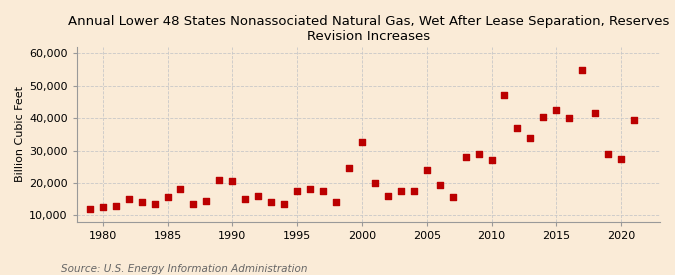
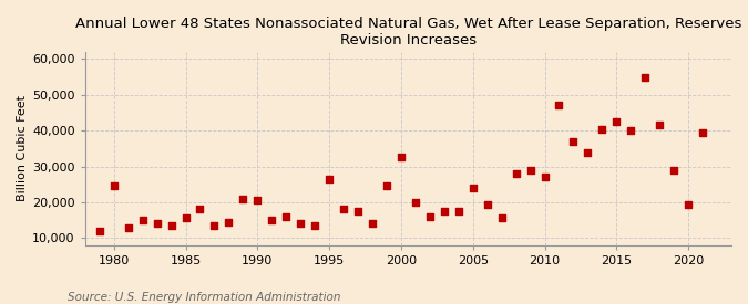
1980: 12,500 -> 24,500
1995: 17,500 -> 26,500
2020: 27,500 -> 19,500
